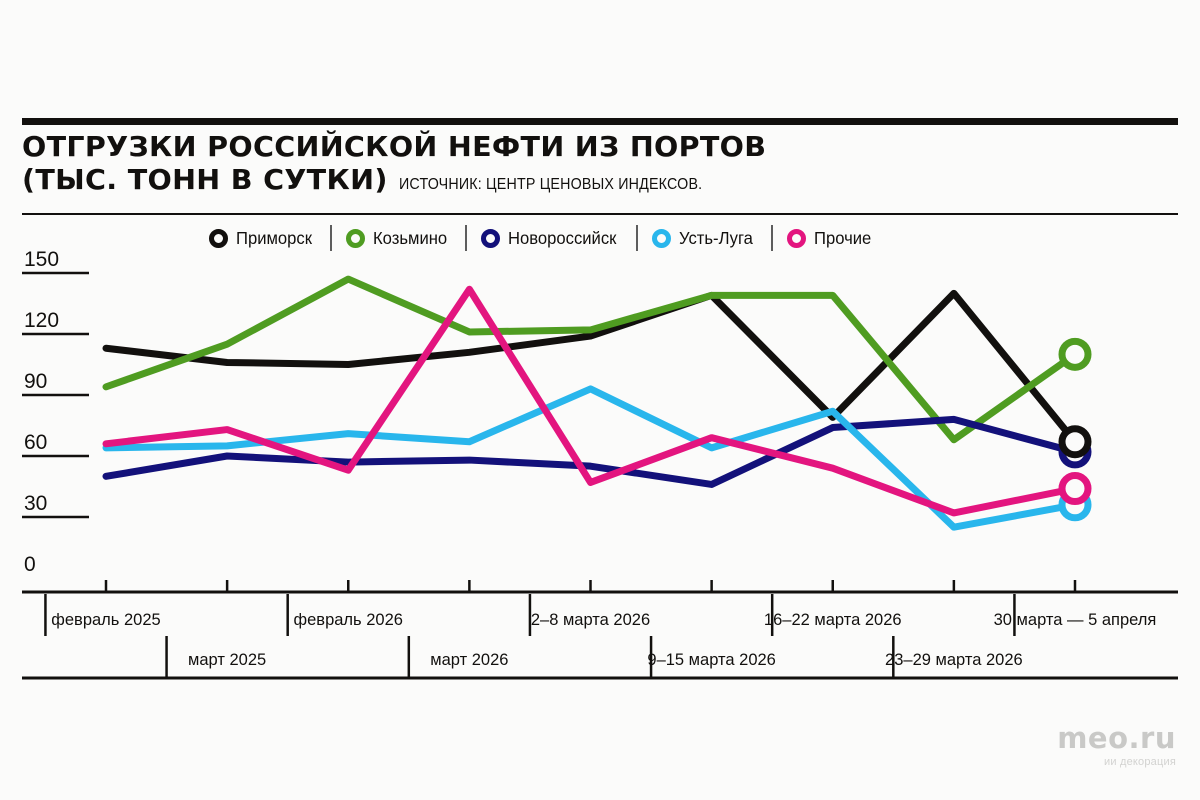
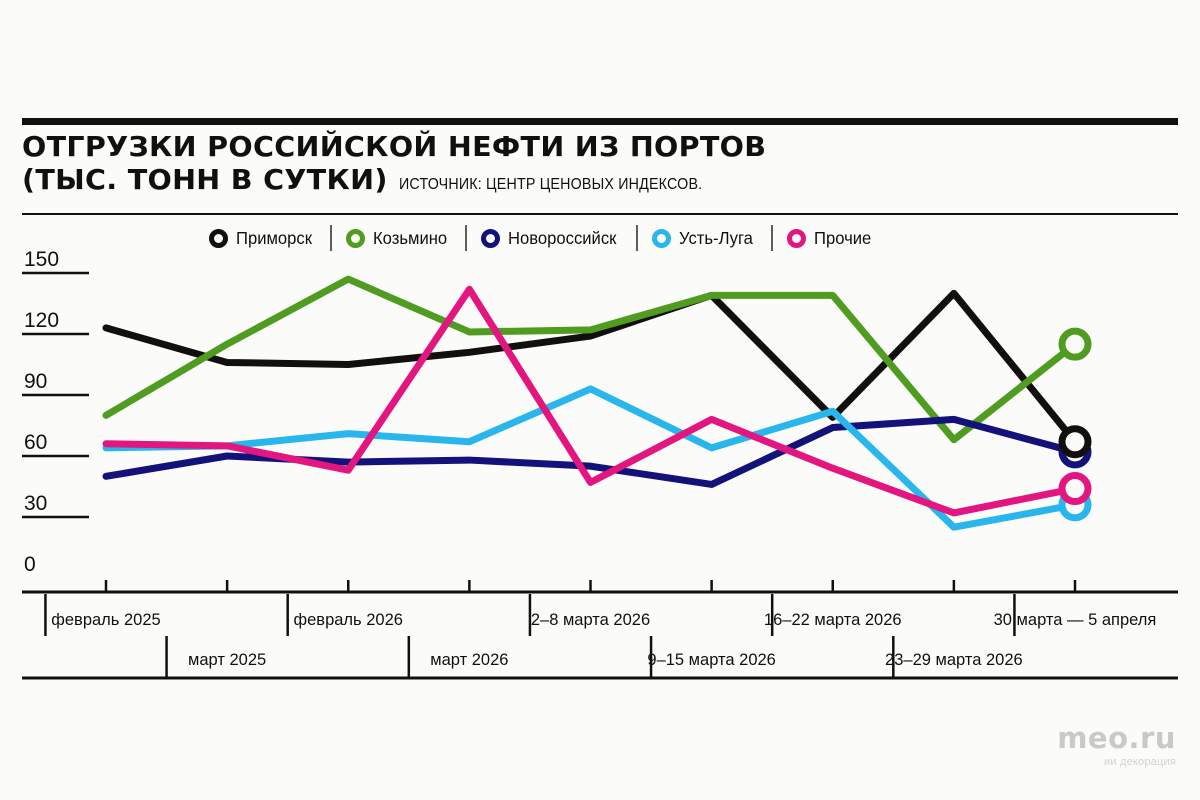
Приморск/февраль 2025: 113 -> 123
Козьмино/февраль 2025: 94 -> 80
Прочие/март 2025: 73 -> 65
Прочие/9–15 марта 2026: 69 -> 78
Козьмино/30 марта — 5 апреля: 110 -> 115
